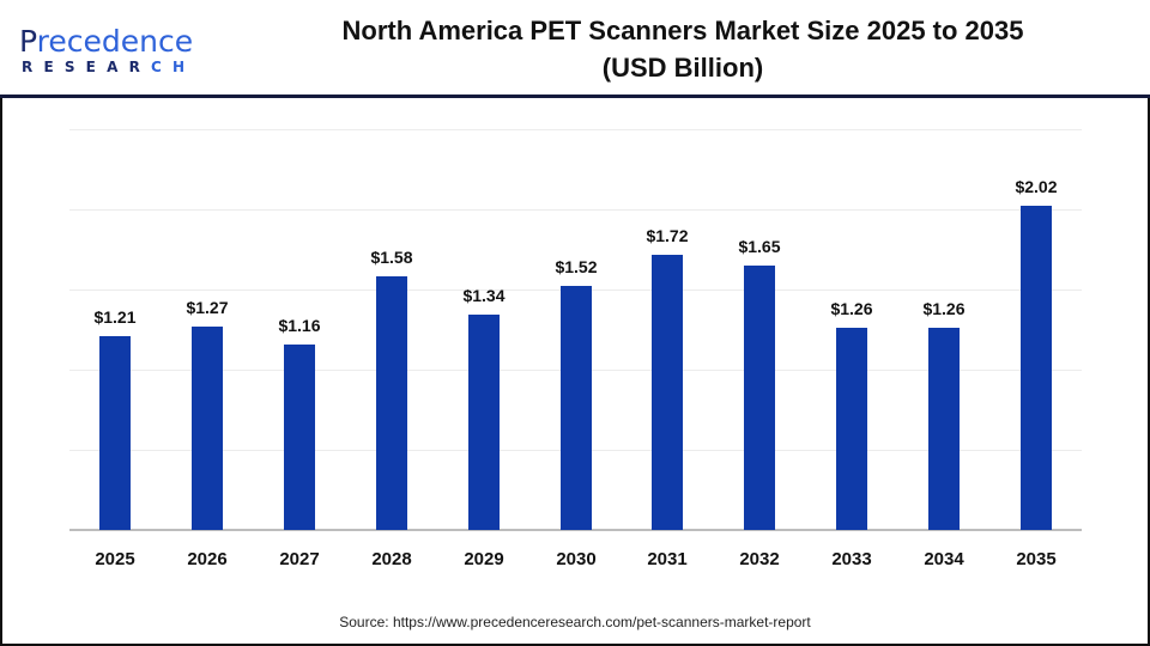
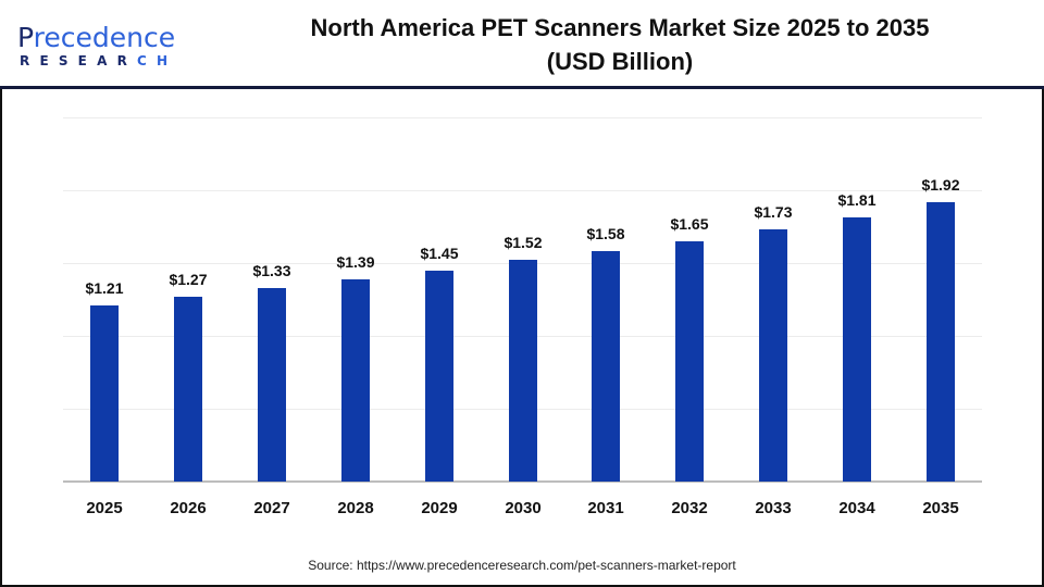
2027: $1.16 -> $1.33
2028: $1.58 -> $1.39
2029: $1.34 -> $1.45
2031: $1.72 -> $1.58
2033: $1.26 -> $1.73
2034: $1.26 -> $1.81
2035: $2.02 -> $1.92
